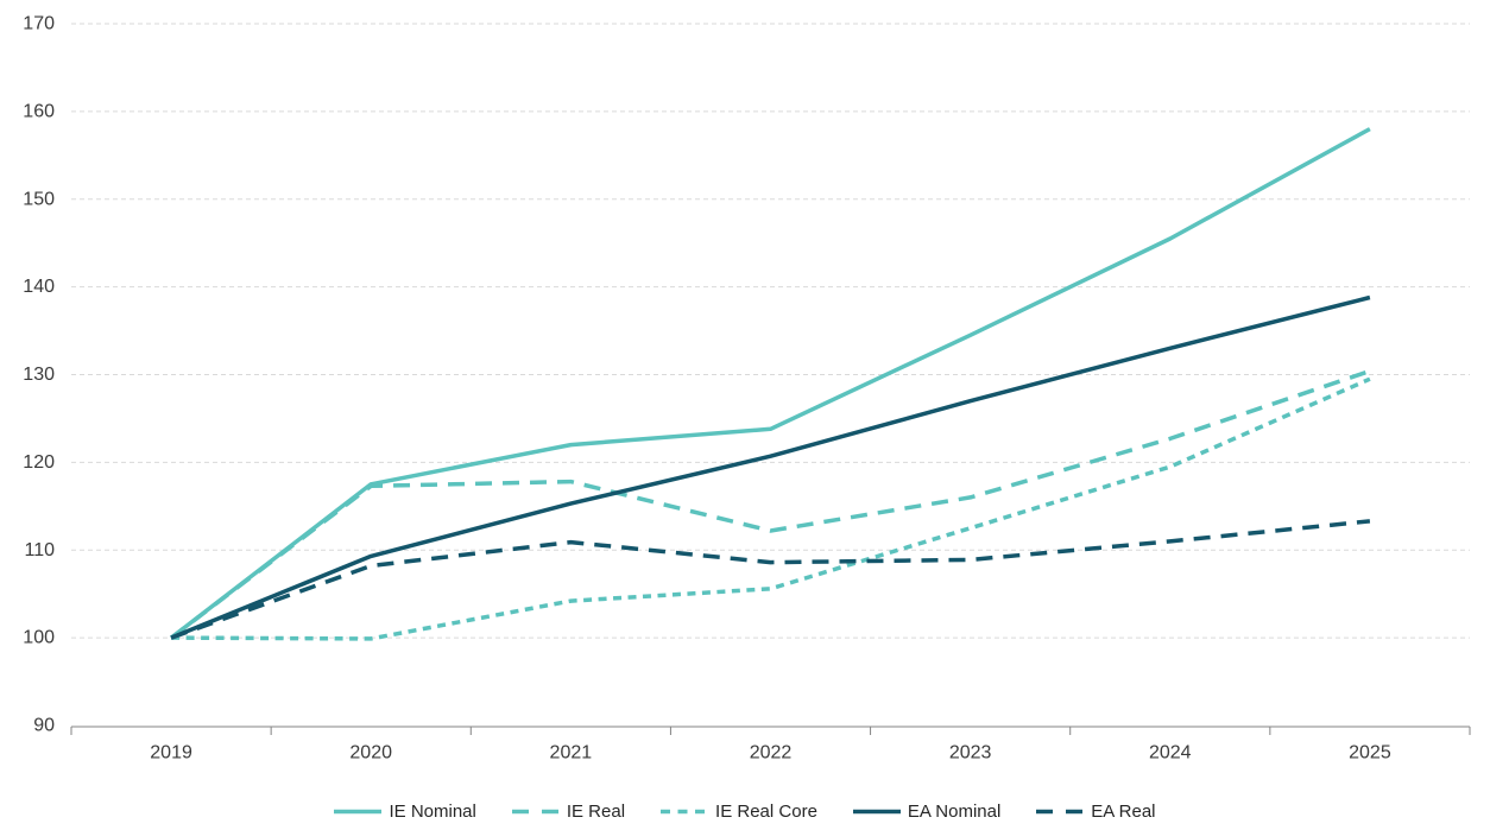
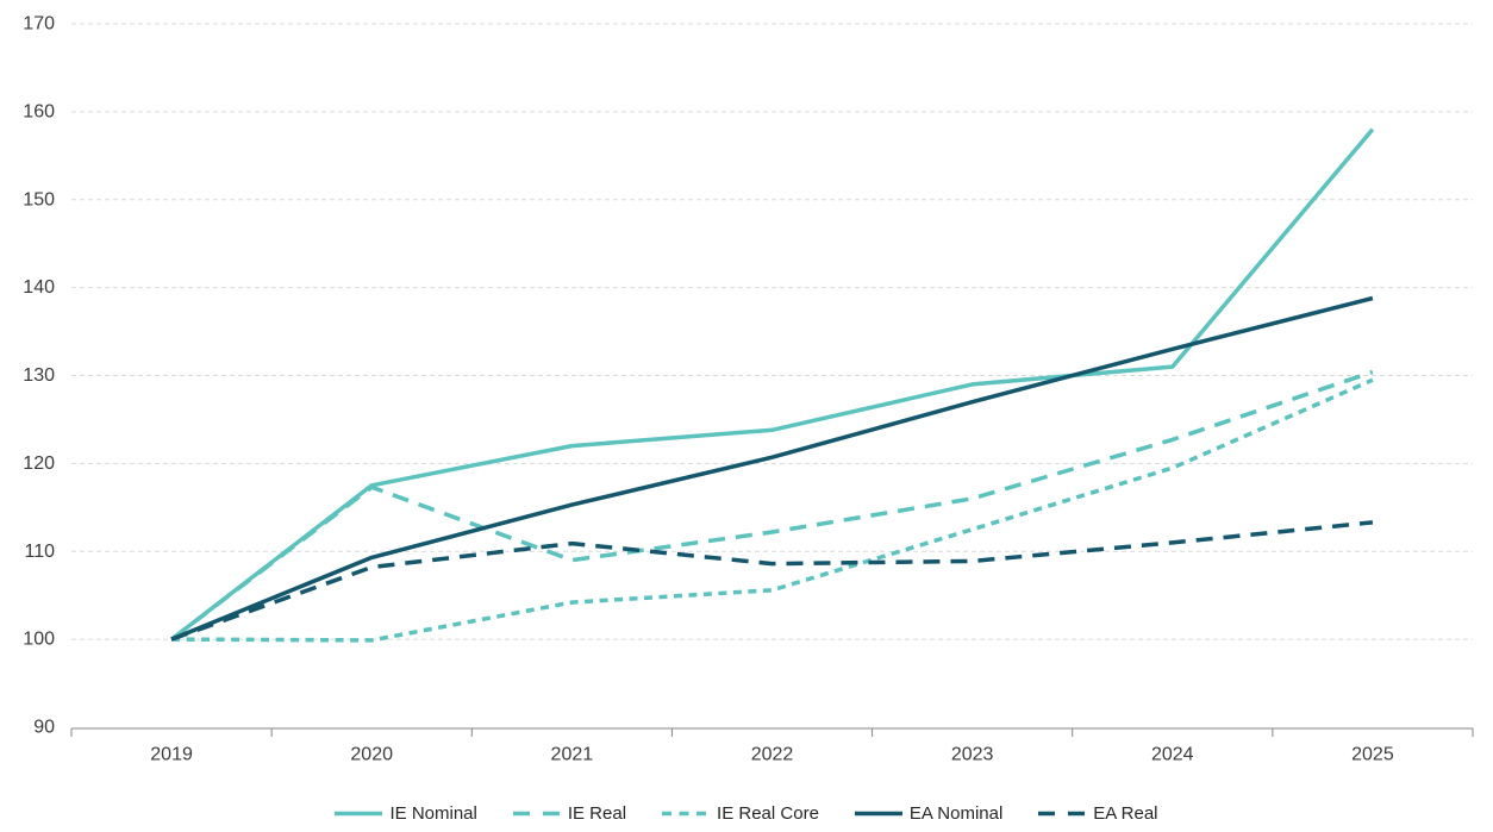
IE Real/2021: 118 -> 109
IE Nominal/2023: 134 -> 129
IE Nominal/2024: 146 -> 131
